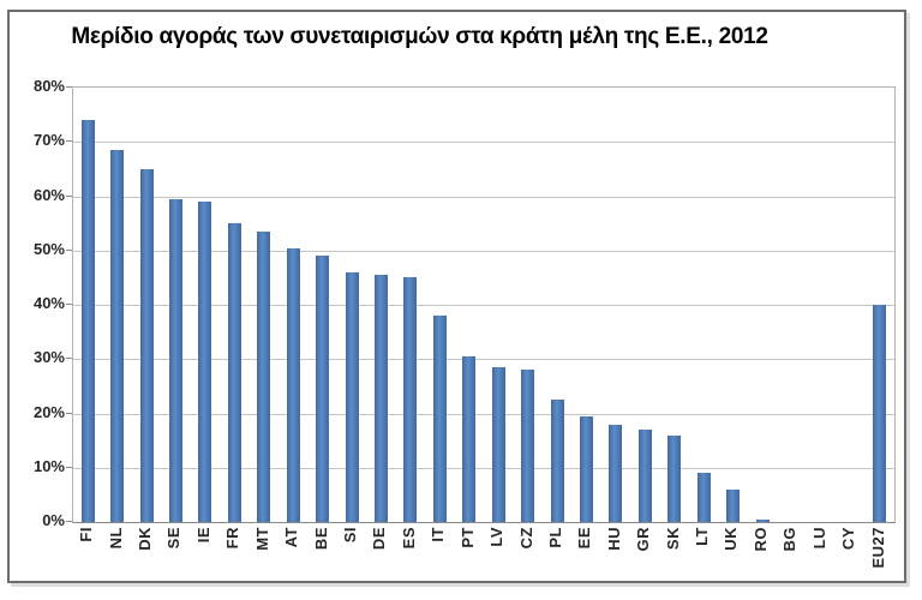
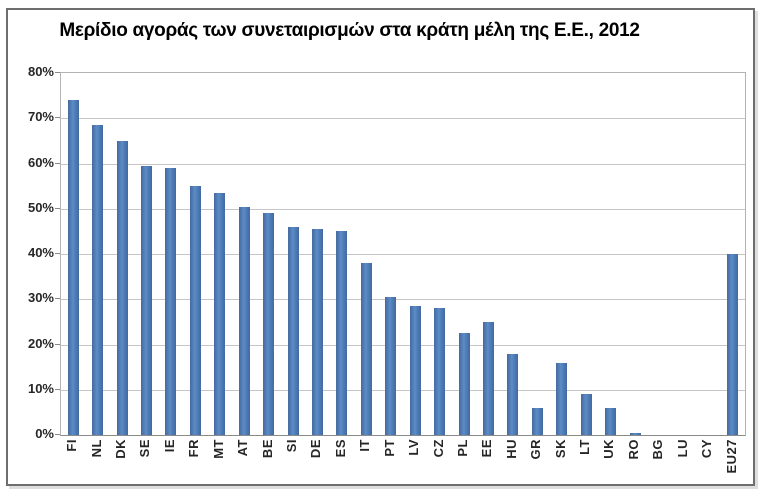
EE: 20% -> 25%
GR: 17% -> 6%
